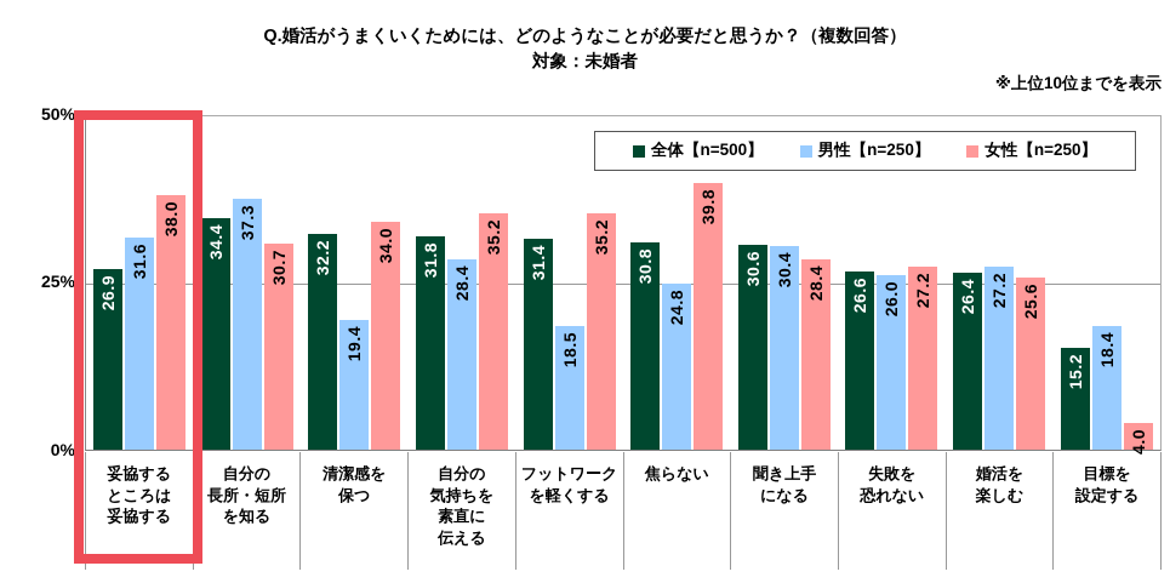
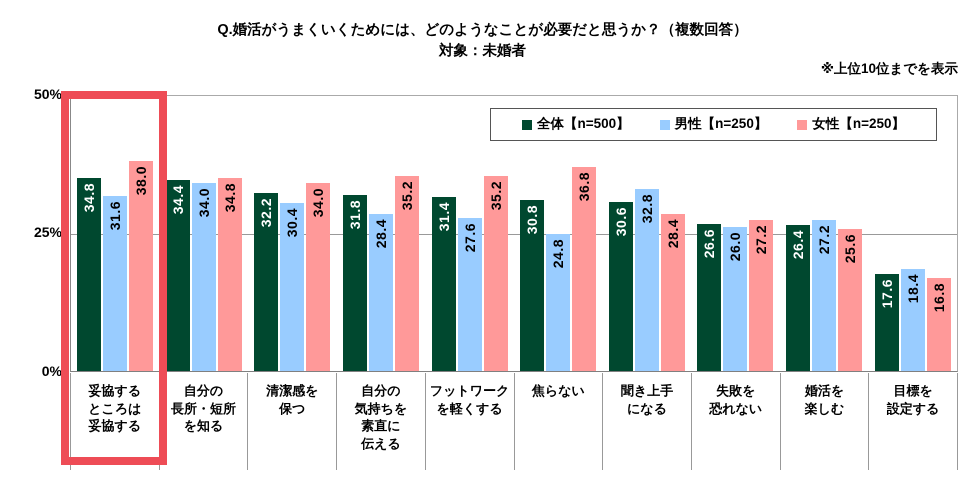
全体【n=500】/妥協する ところは 妥協する: 26.9 -> 34.8
男性【n=250】/自分の 長所・短所 を知る: 37.3 -> 34.0
女性【n=250】/自分の 長所・短所 を知る: 30.7 -> 34.8
男性【n=250】/清潔感を 保つ: 19.4 -> 30.4
男性【n=250】/フットワーク を軽くする: 18.5 -> 27.6
女性【n=250】/焦らない: 39.8 -> 36.8
男性【n=250】/聞き上手 になる: 30.4 -> 32.8
全体【n=500】/目標を 設定する: 15.2 -> 17.6
女性【n=250】/目標を 設定する: 4.0 -> 16.8
